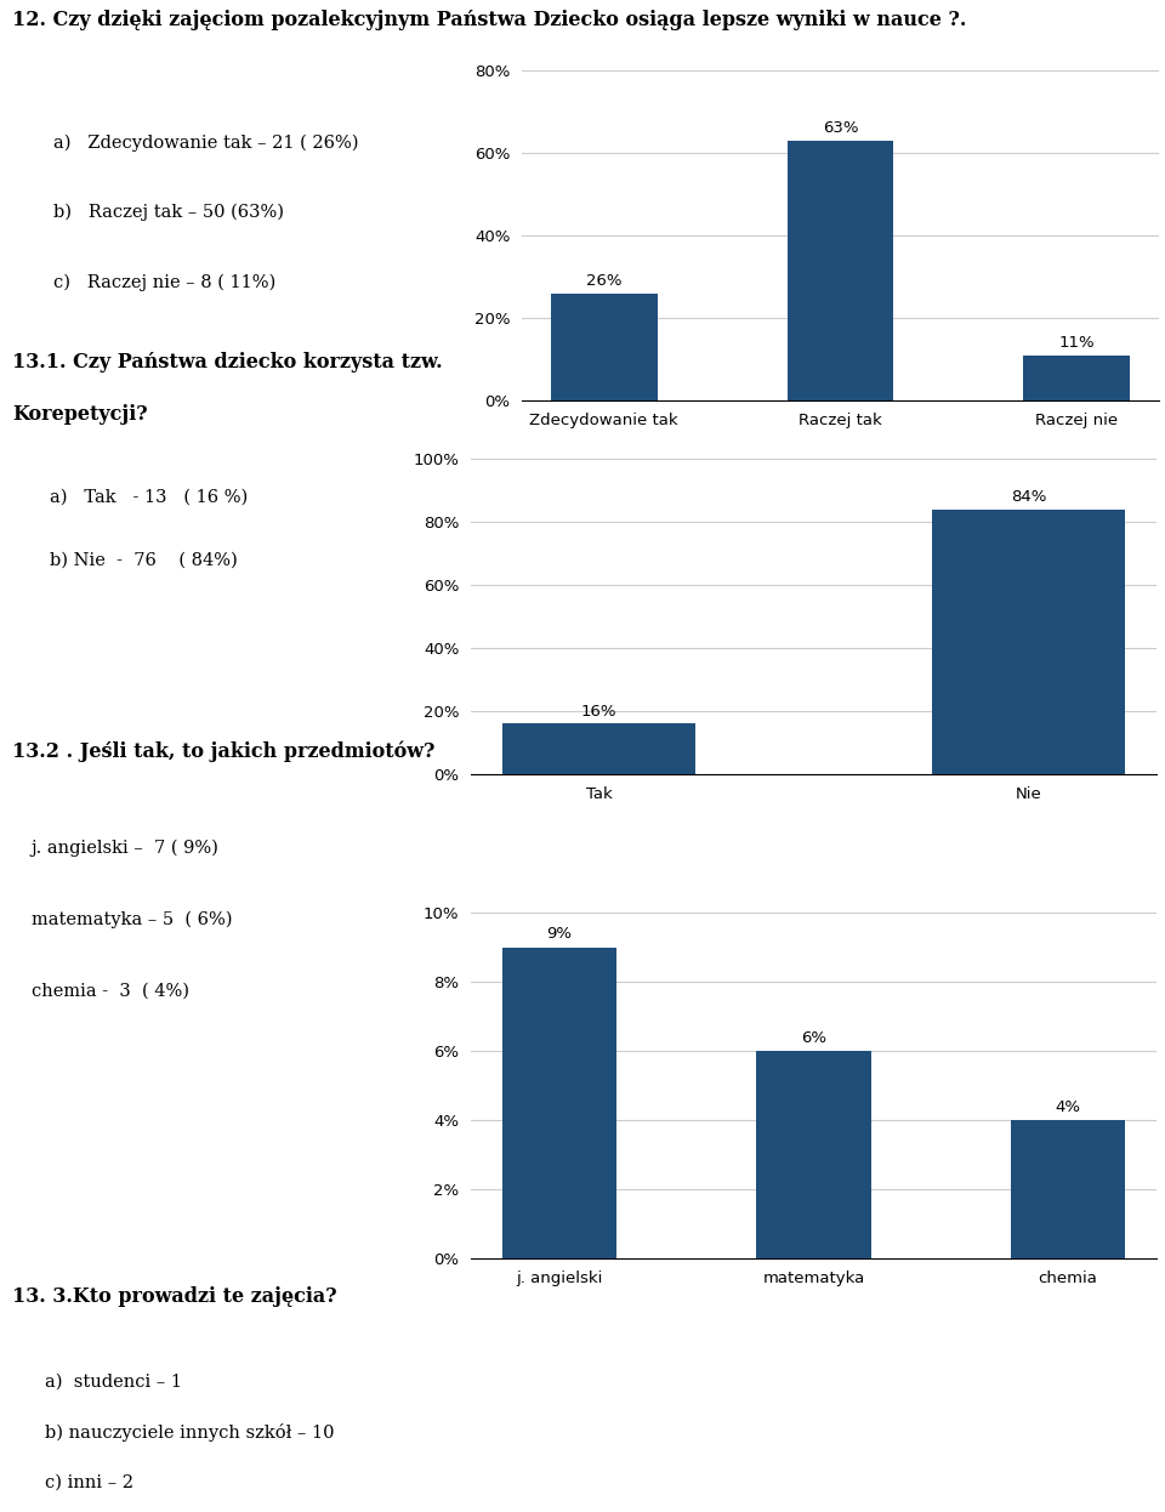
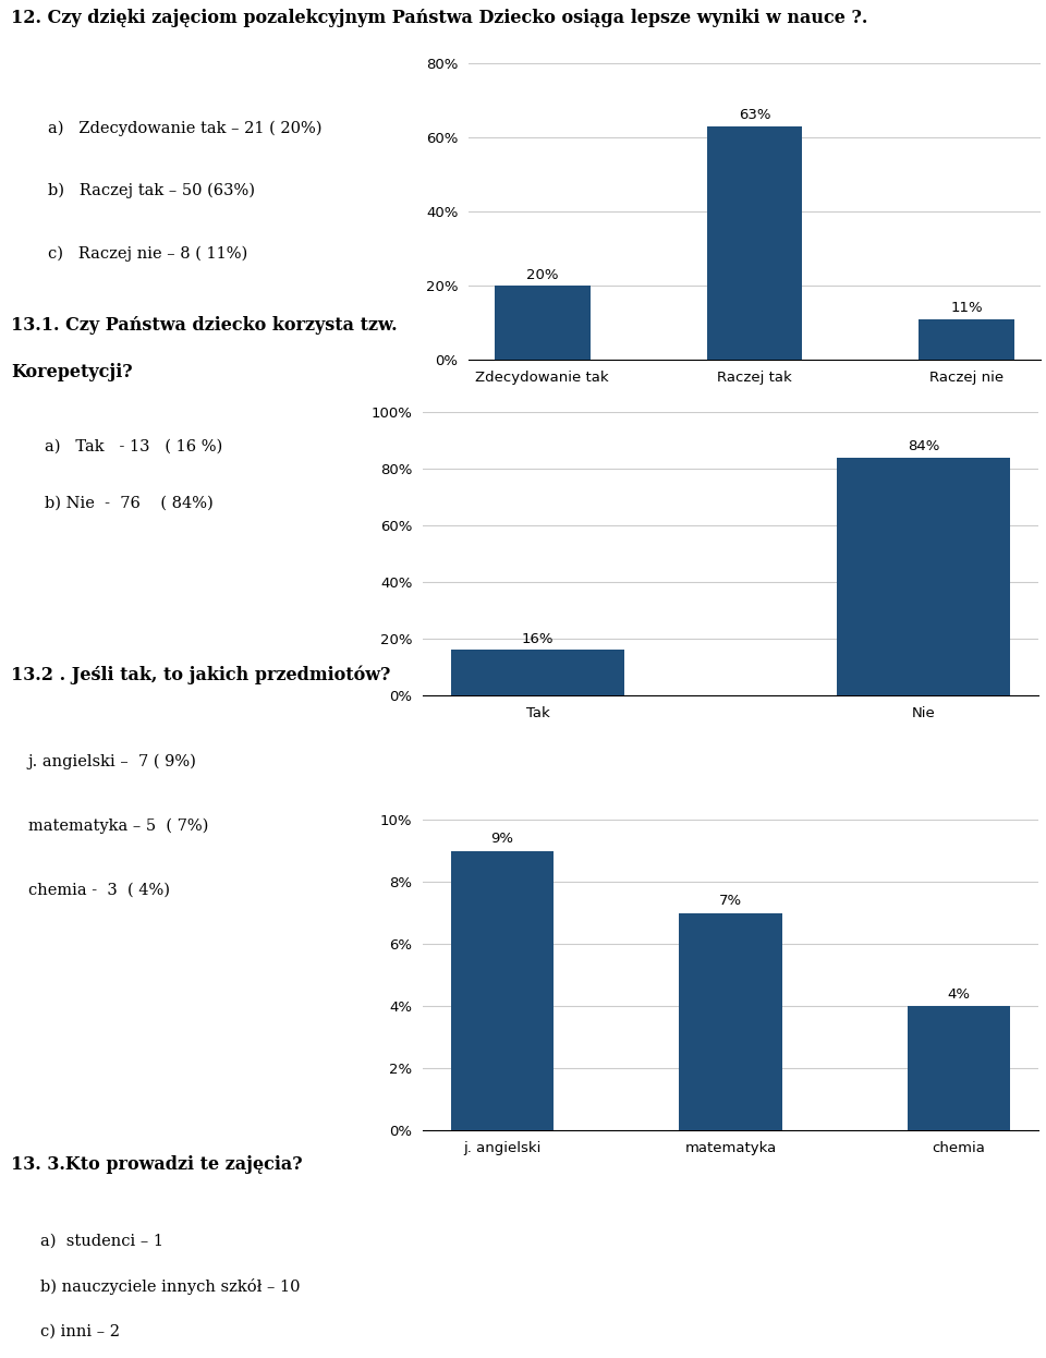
Zdecydowanie tak: 26%) -> 20%)
matematyka: 6%) -> 7%)
